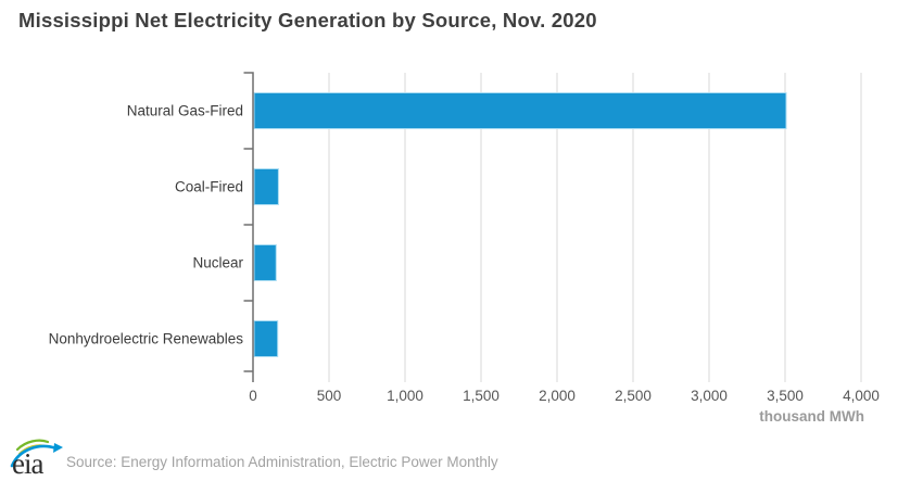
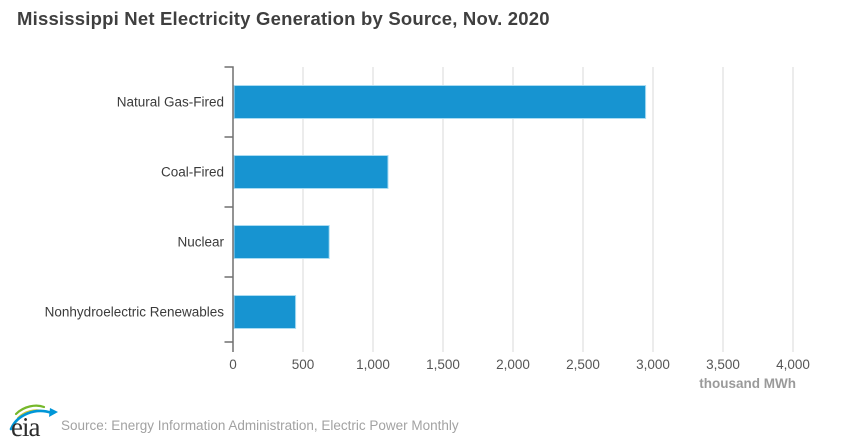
Natural Gas-Fired: 3500 -> 2940
Coal-Fired: 160 -> 1100
Nuclear: 140 -> 680
Nonhydroelectric Renewables: 160 -> 440
